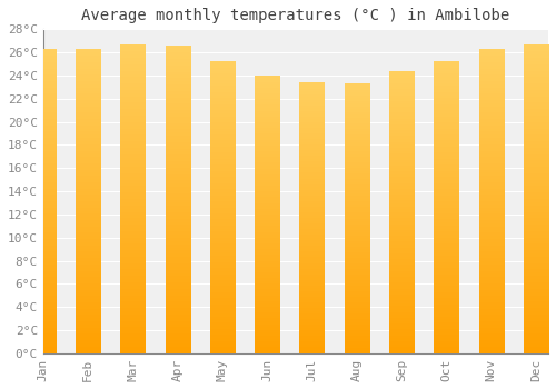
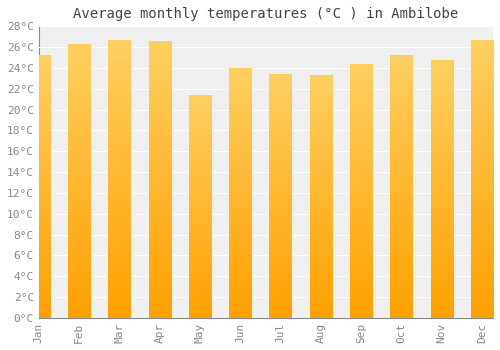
Jan: 26.3°C -> 25.2°C
May: 25.2°C -> 21.4°C
Nov: 26.3°C -> 24.7°C
